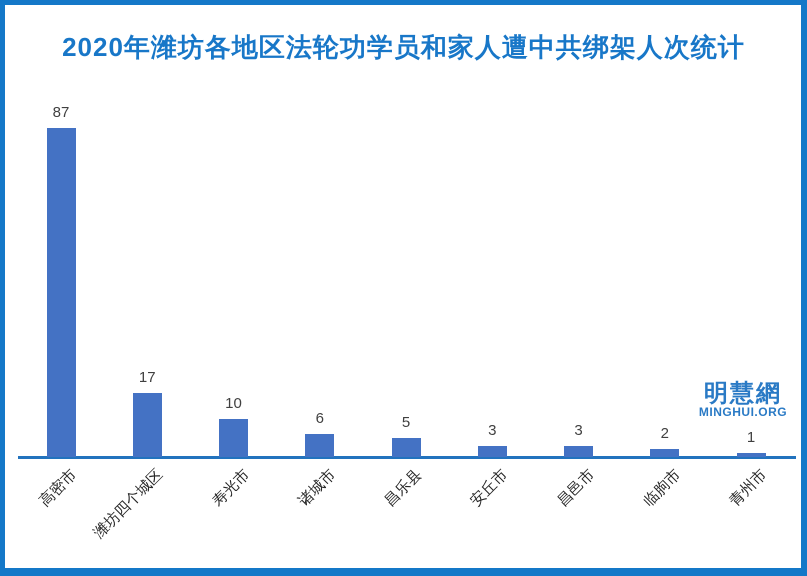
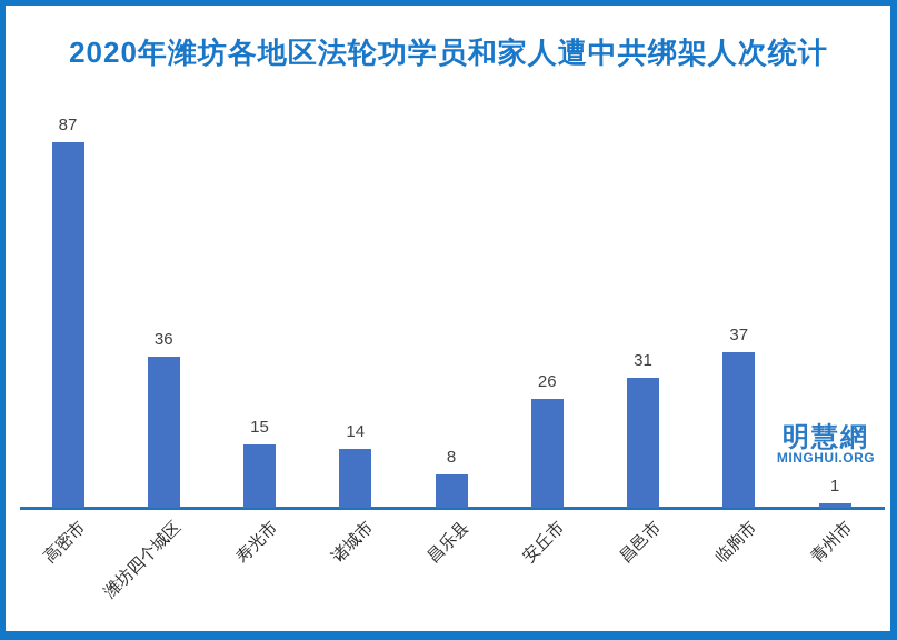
潍坊四个城区: 17 -> 36
寿光市: 10 -> 15
诸城市: 6 -> 14
昌乐县: 5 -> 8
安丘市: 3 -> 26
昌邑市: 3 -> 31
临朐市: 2 -> 37
